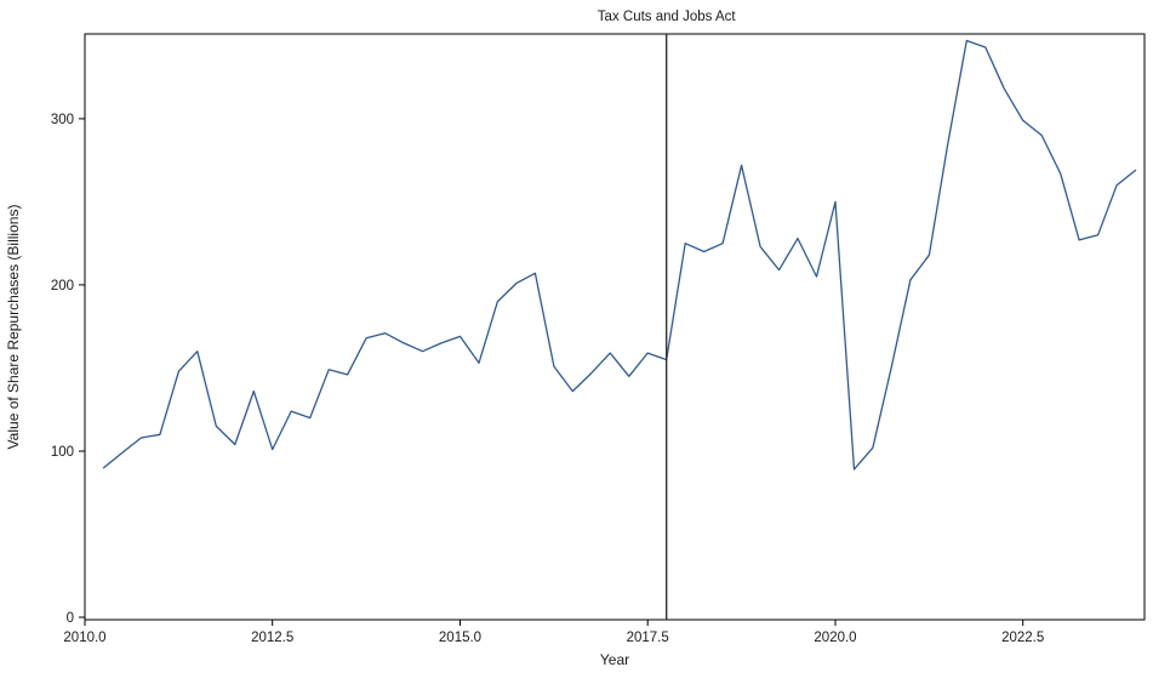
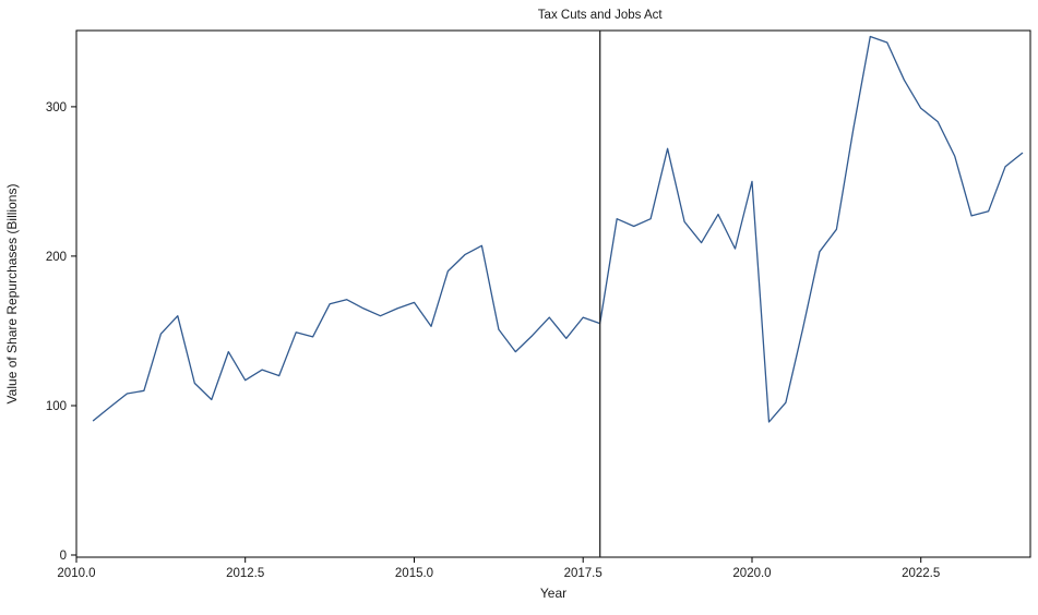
2012.5: 101 -> 117
